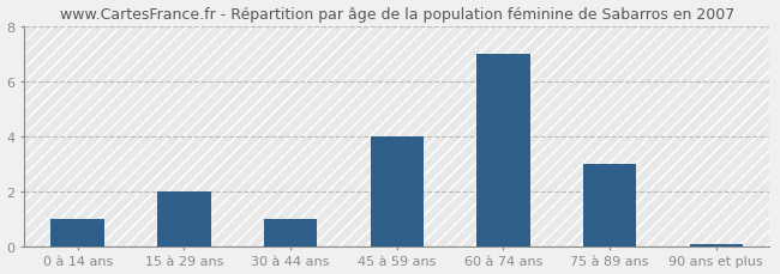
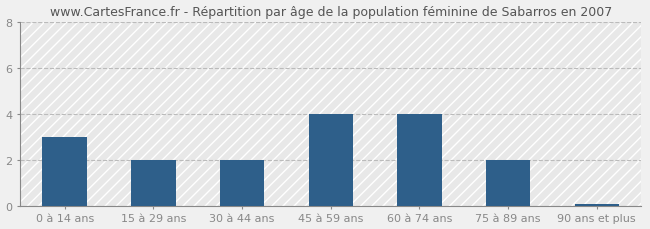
0 à 14 ans: 1.0 -> 3.0
30 à 44 ans: 1.0 -> 2.0
60 à 74 ans: 7.0 -> 4.0
75 à 89 ans: 3.0 -> 2.0
